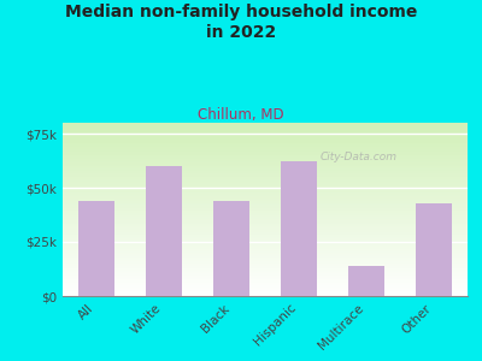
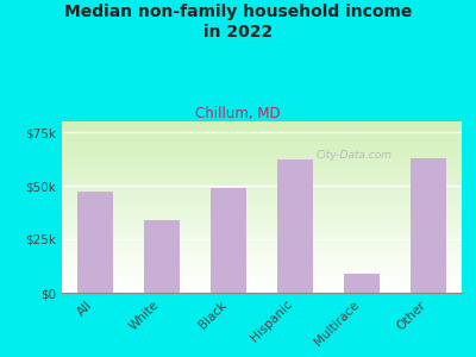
All: $44k -> $47k
White: $60k -> $34k
Black: $44k -> $49k
Multirace: $14k -> $9k
Other: $43k -> $63k
